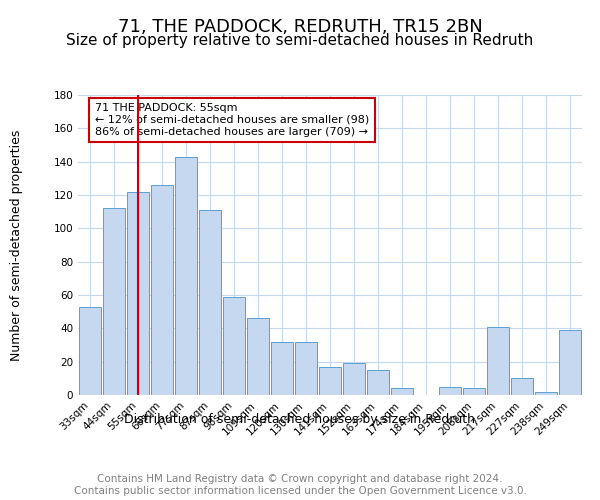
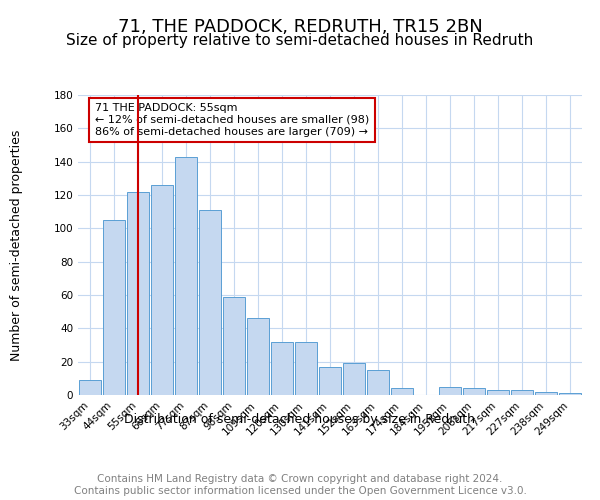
33sqm: 53 -> 9
44sqm: 112 -> 105
217sqm: 41 -> 3
227sqm: 10 -> 3
249sqm: 39 -> 1
